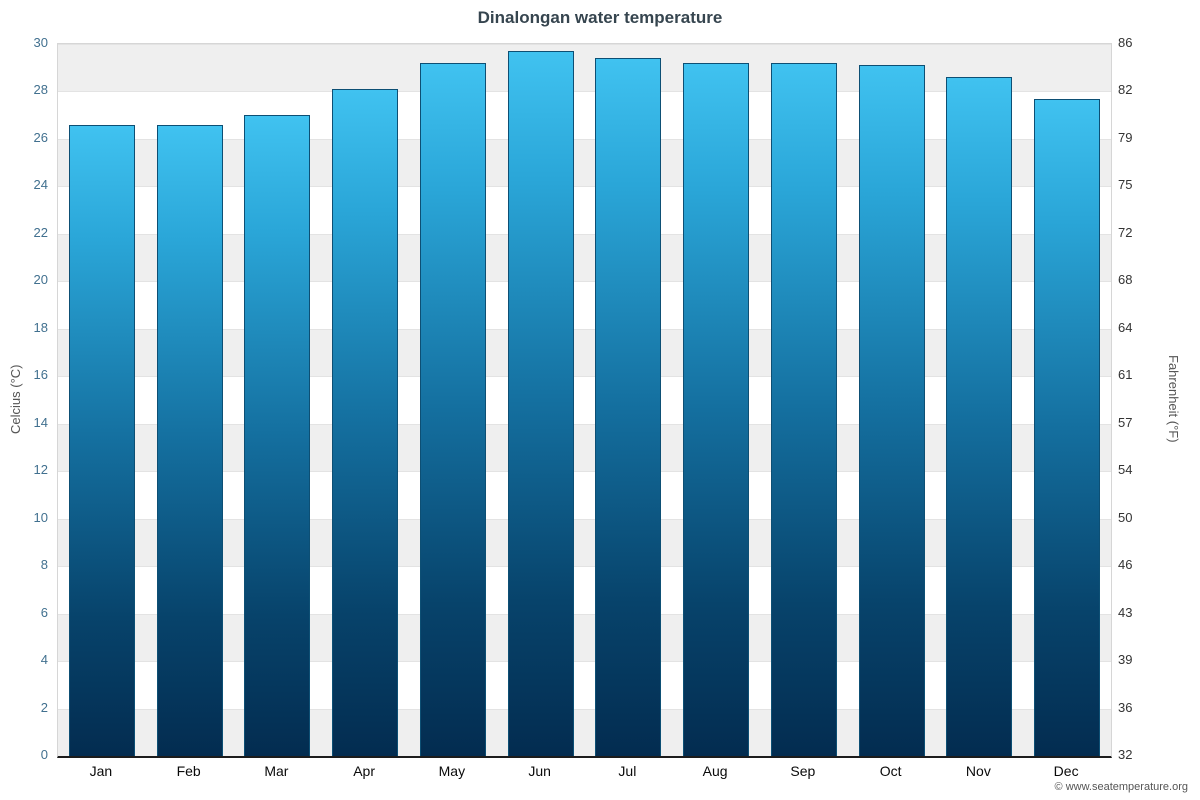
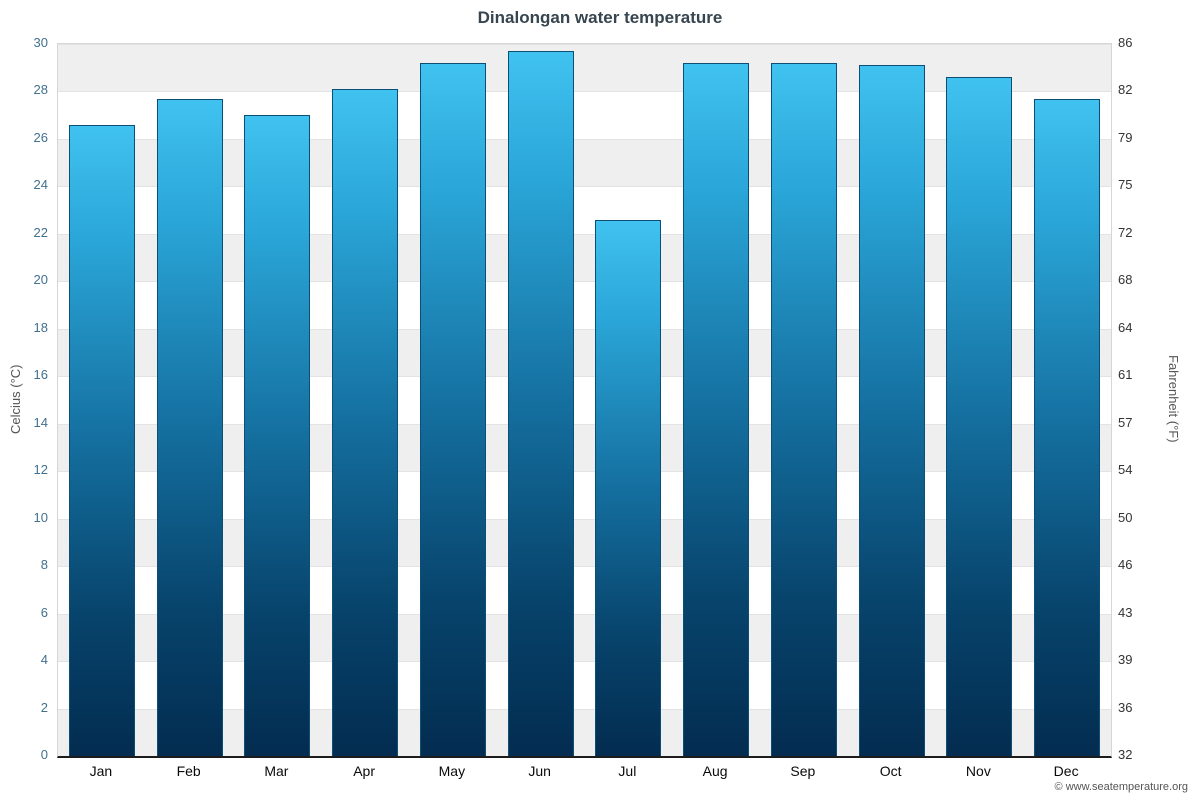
Feb: 26.6 -> 27.7
Jul: 29.4 -> 22.6
